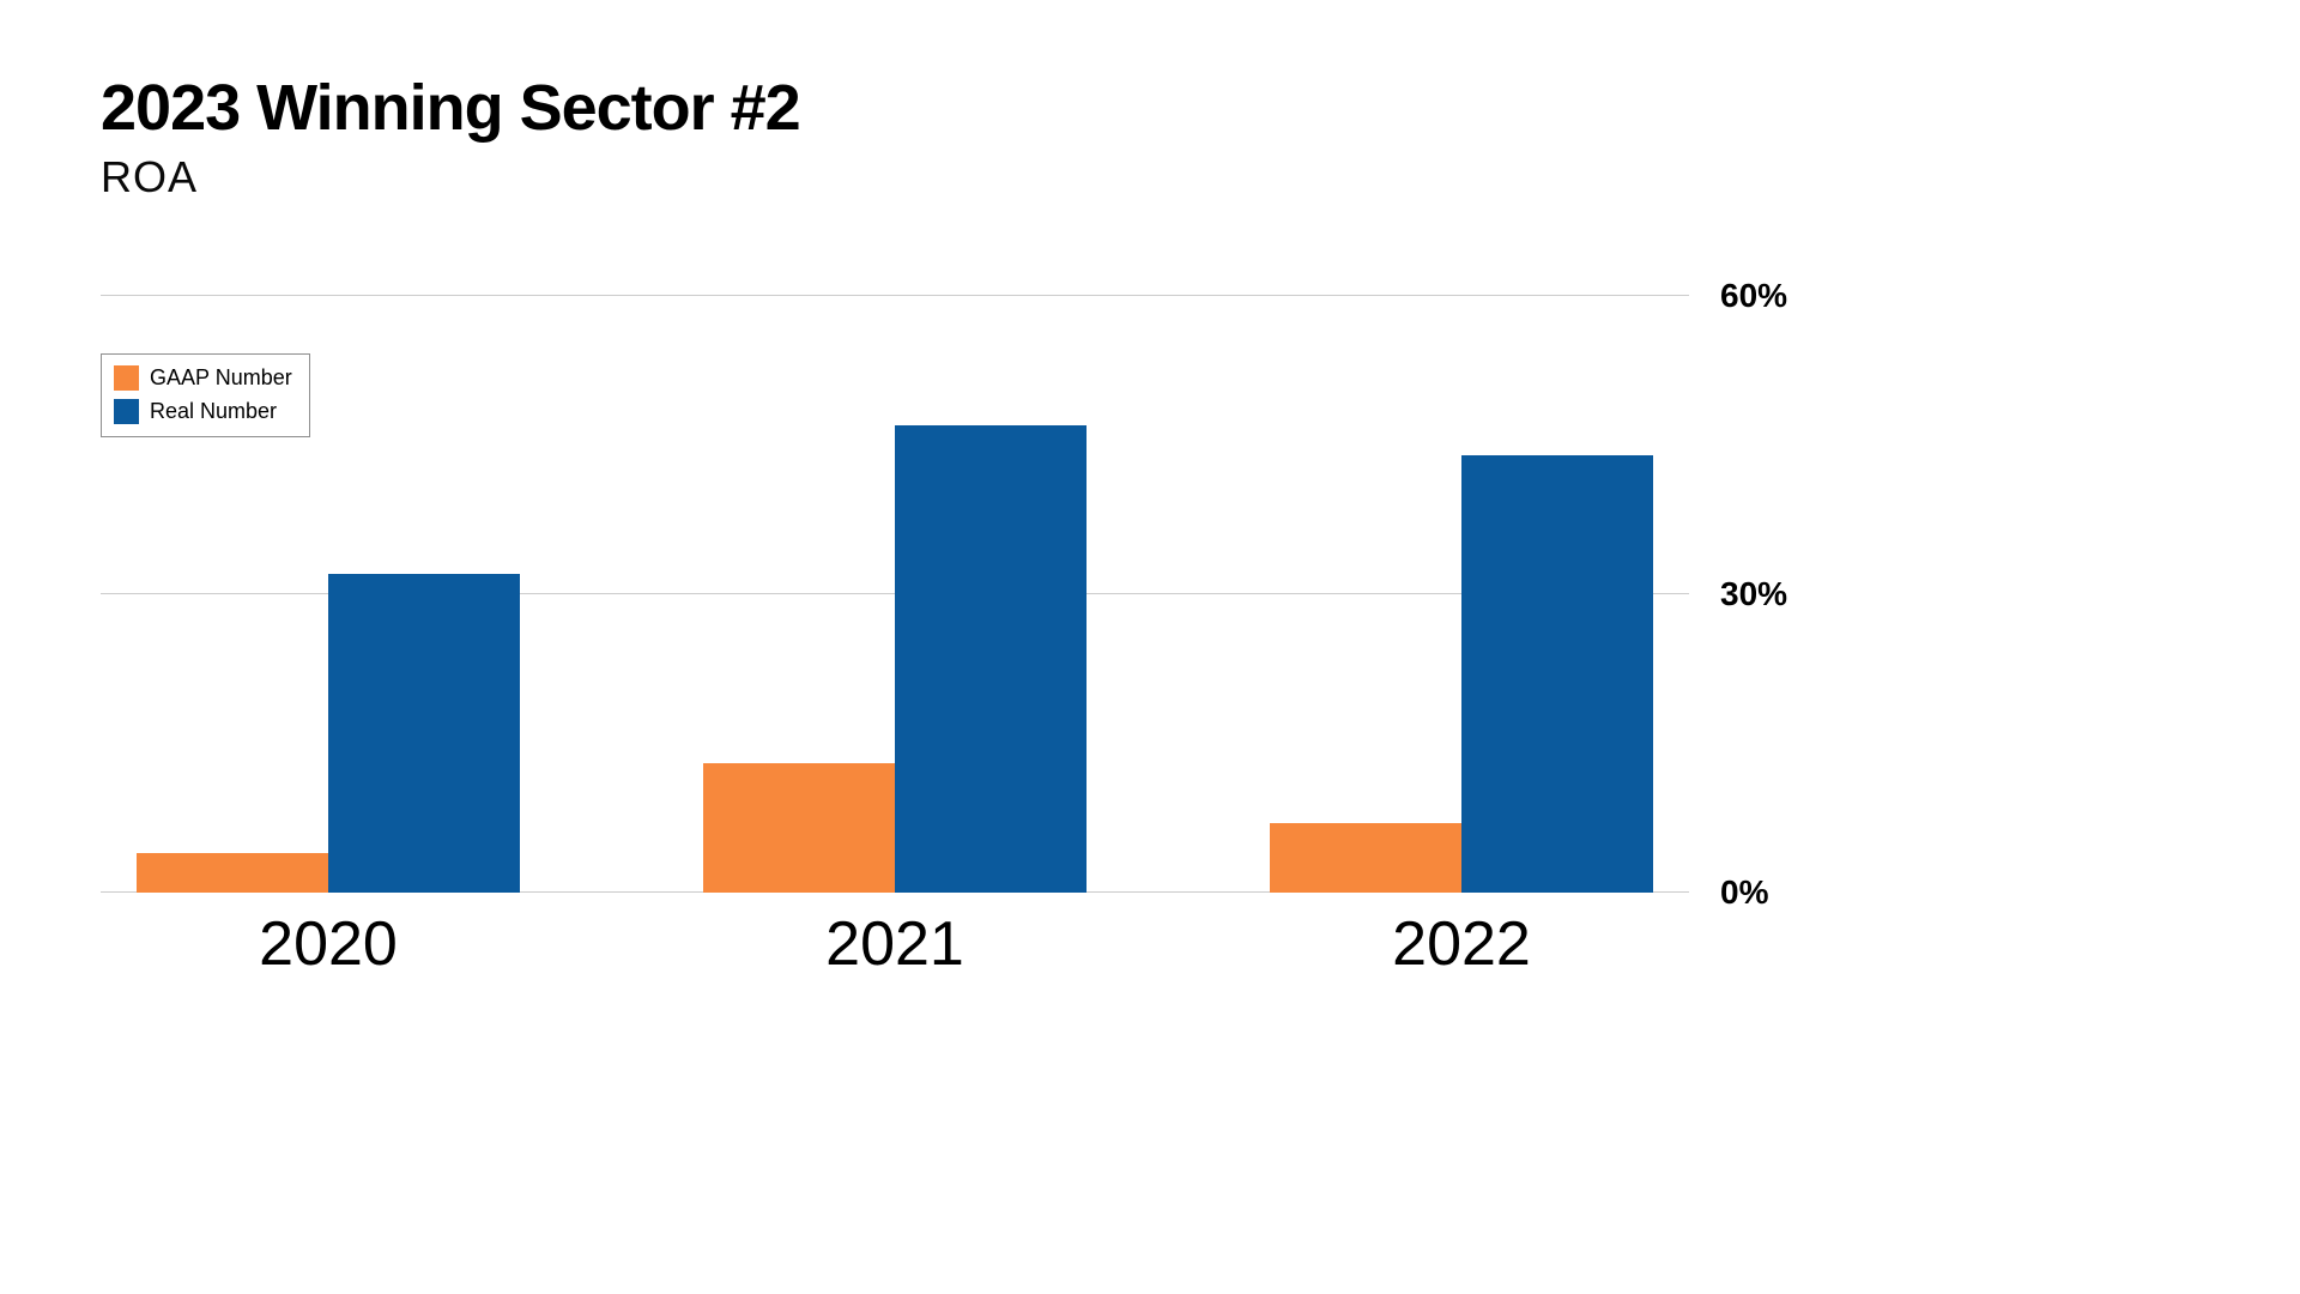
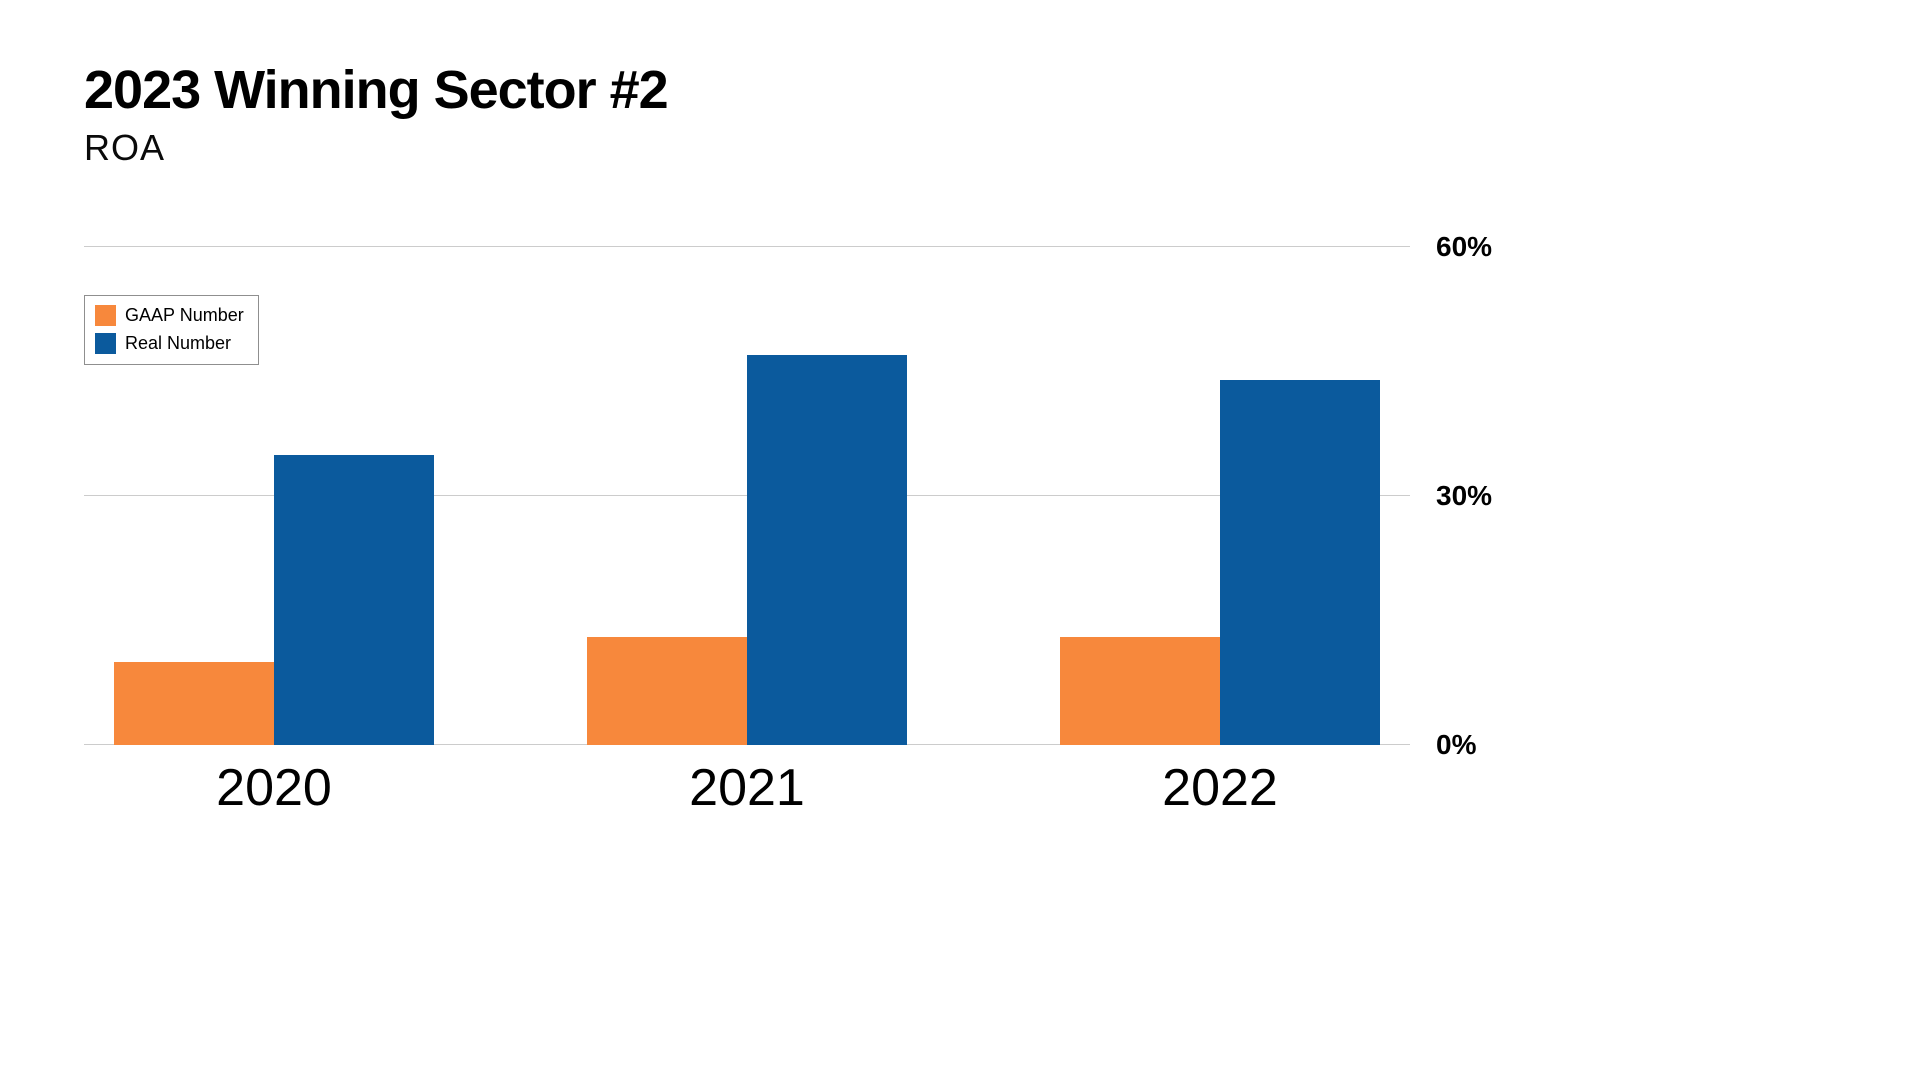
GAAP Number/2020: 4% -> 10%
Real Number/2020: 32% -> 35%
GAAP Number/2022: 7% -> 13%
